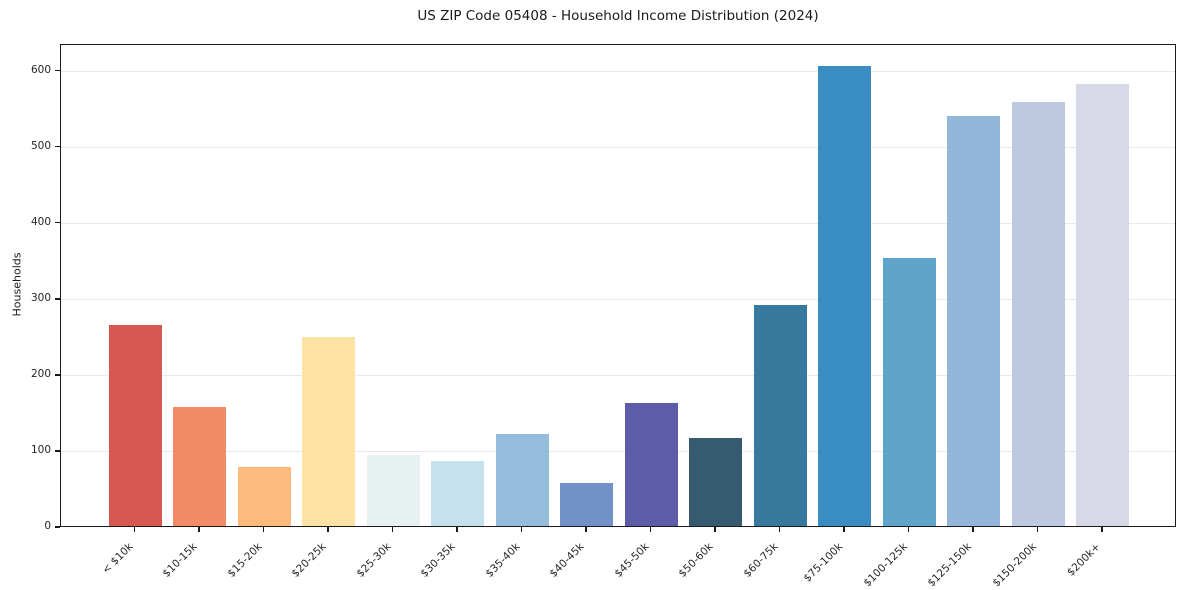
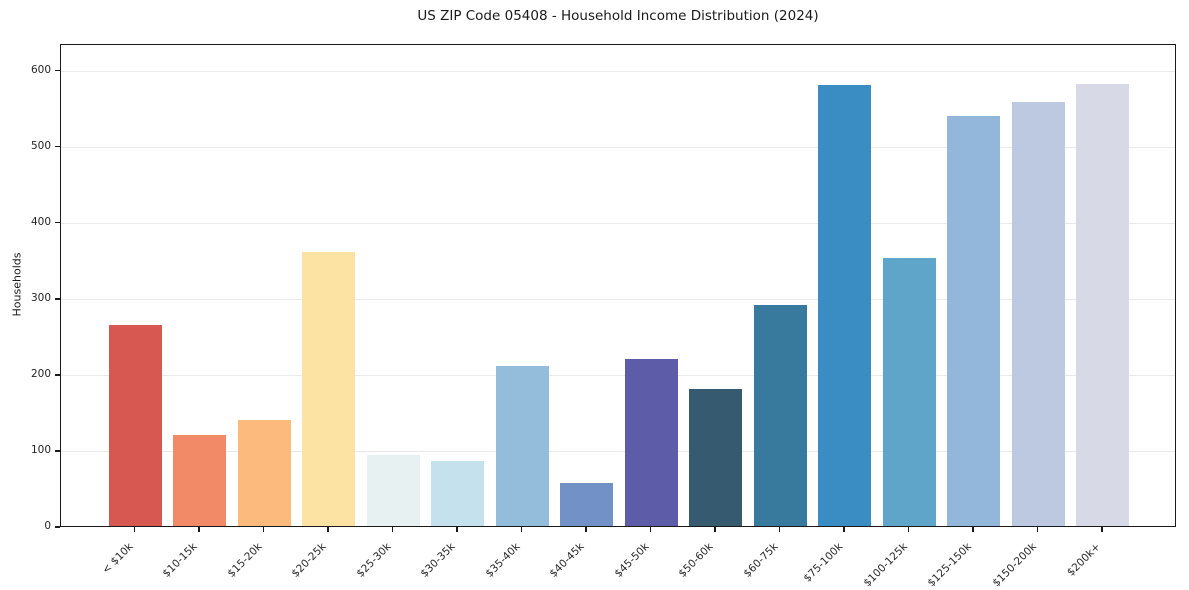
$10-15k: 160 -> 120
$15-20k: 80 -> 140
$20-25k: 250 -> 360
$35-40k: 120 -> 210
$45-50k: 160 -> 220
$50-60k: 120 -> 180
$75-100k: 600 -> 580
